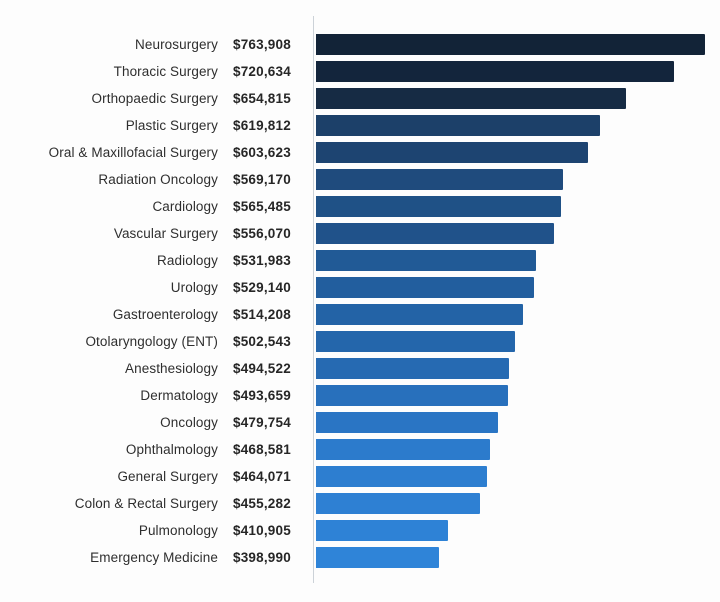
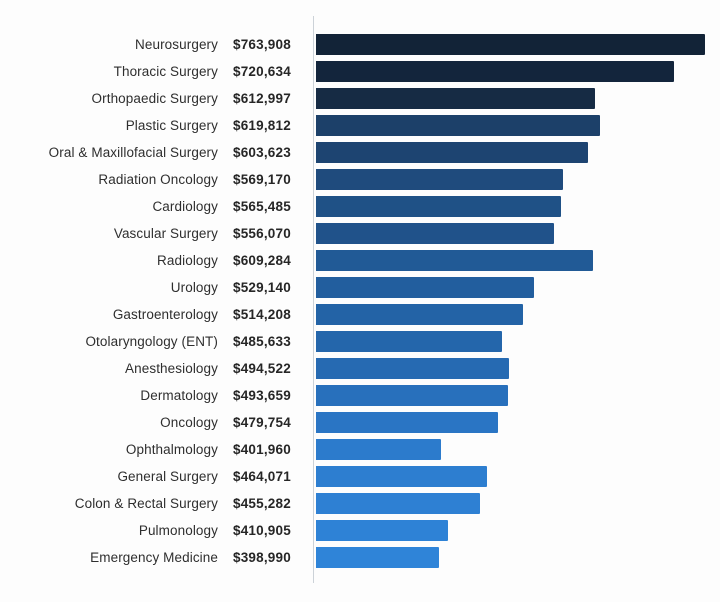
Orthopaedic Surgery: $654,815 -> $612,997
Radiology: $531,983 -> $609,284
Otolaryngology (ENT): $502,543 -> $485,633
Ophthalmology: $468,581 -> $401,960
